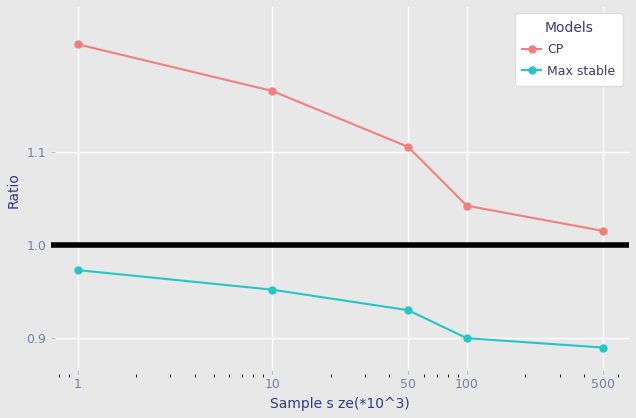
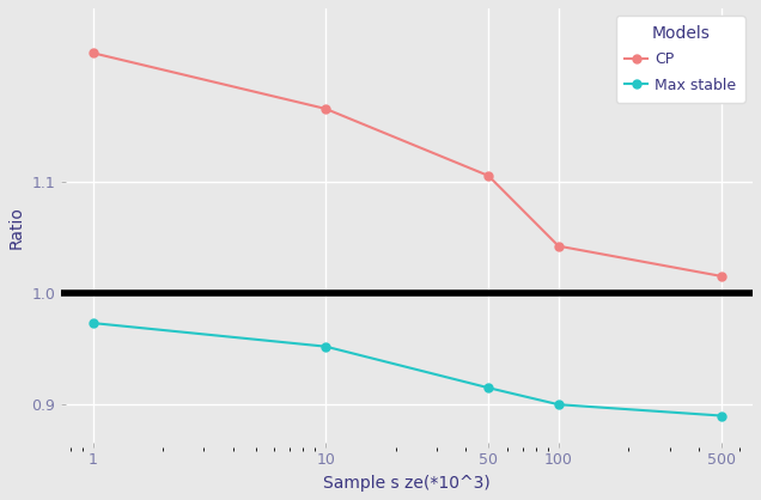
Max stable/50: 0.930 -> 0.915
